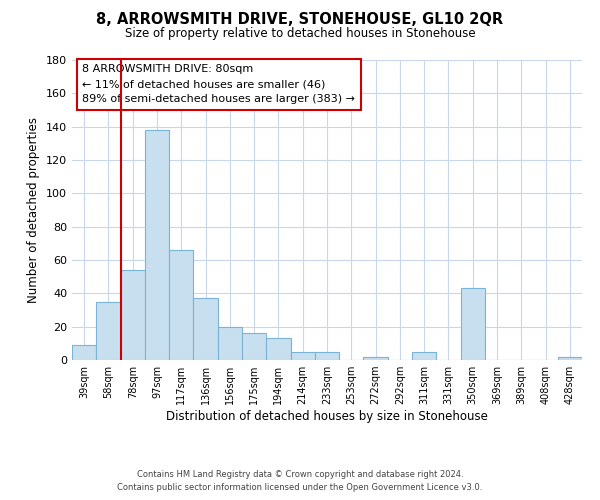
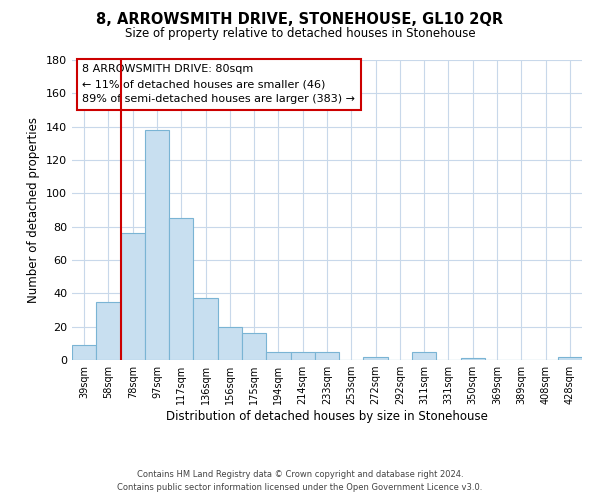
78sqm: 54 -> 76
117sqm: 66 -> 85
194sqm: 13 -> 5
350sqm: 43 -> 1
